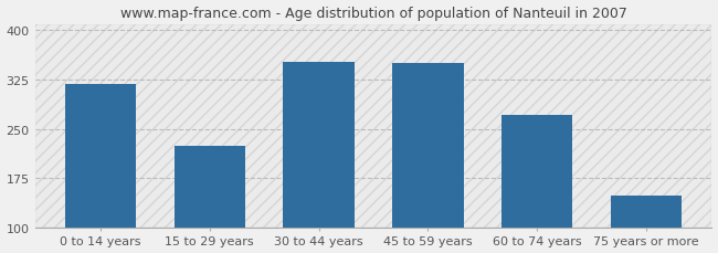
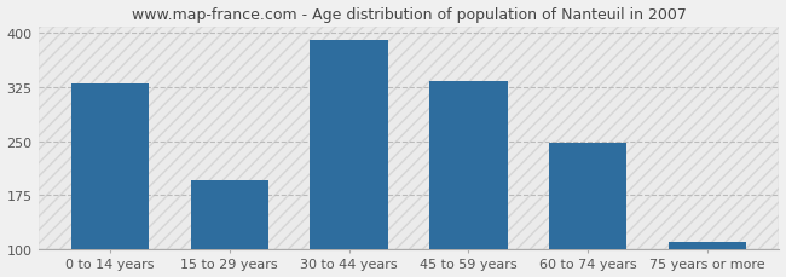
0 to 14 years: 318 -> 330
15 to 29 years: 224 -> 195
30 to 44 years: 352 -> 390
45 to 59 years: 350 -> 333
60 to 74 years: 272 -> 248
75 years or more: 148 -> 110
